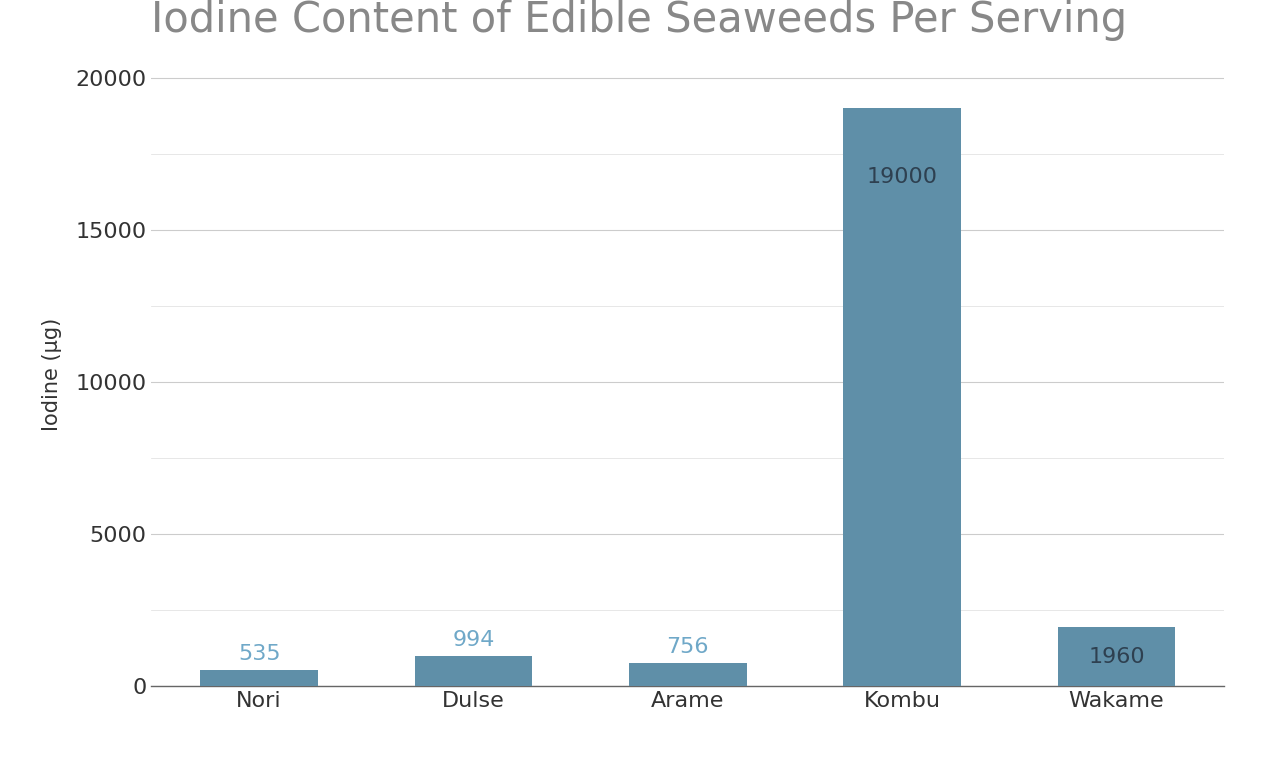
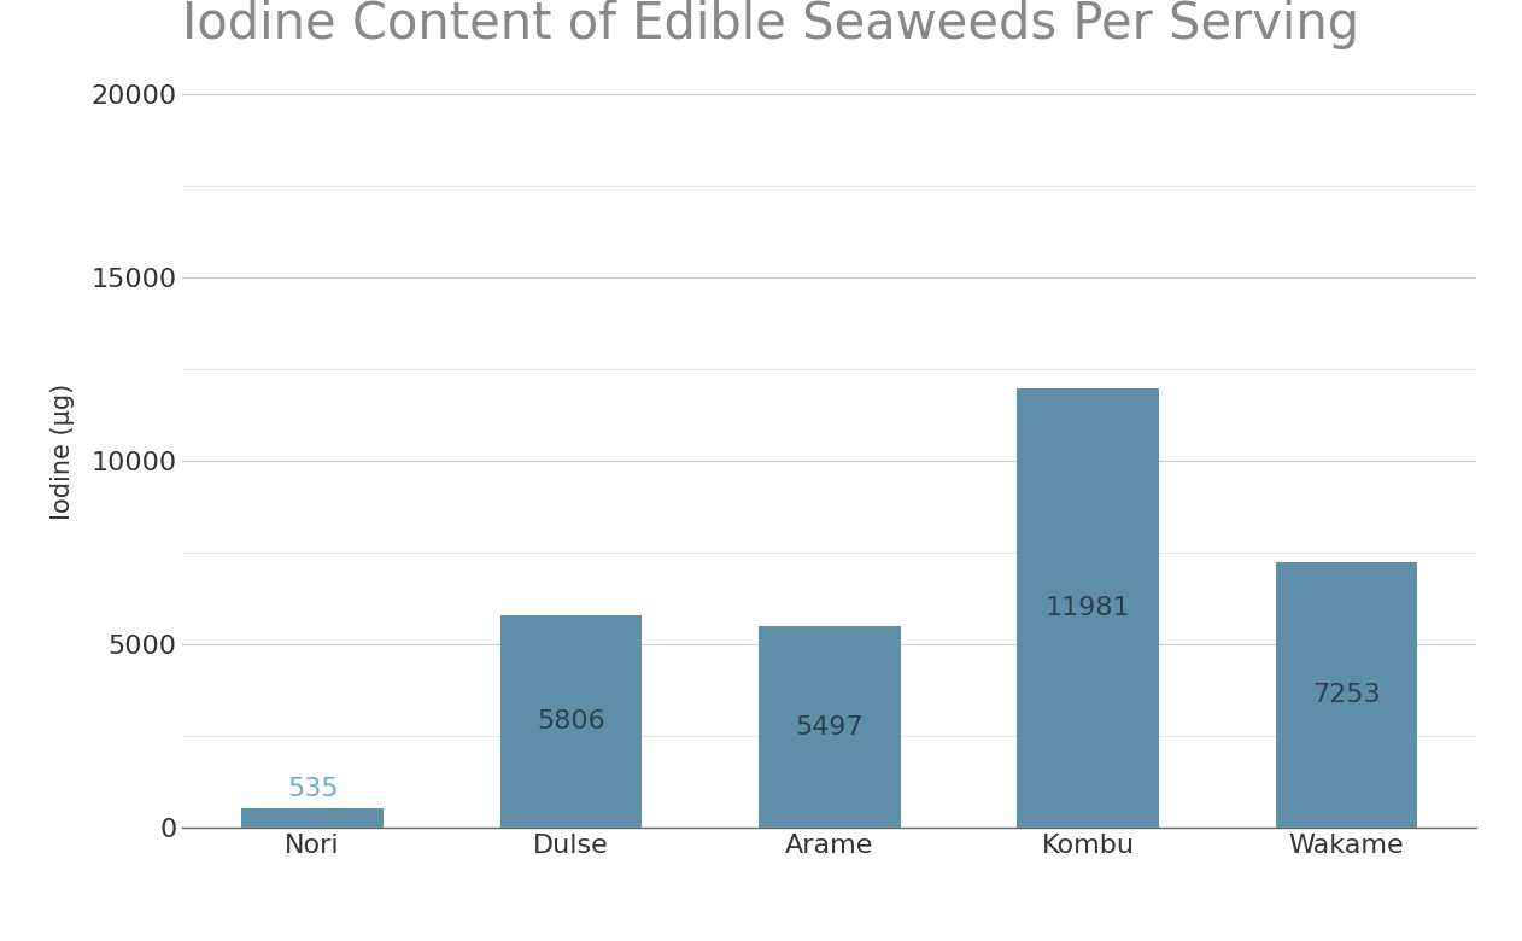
Dulse: 994 -> 5806
Arame: 756 -> 5497
Kombu: 19000 -> 11981
Wakame: 1960 -> 7253
